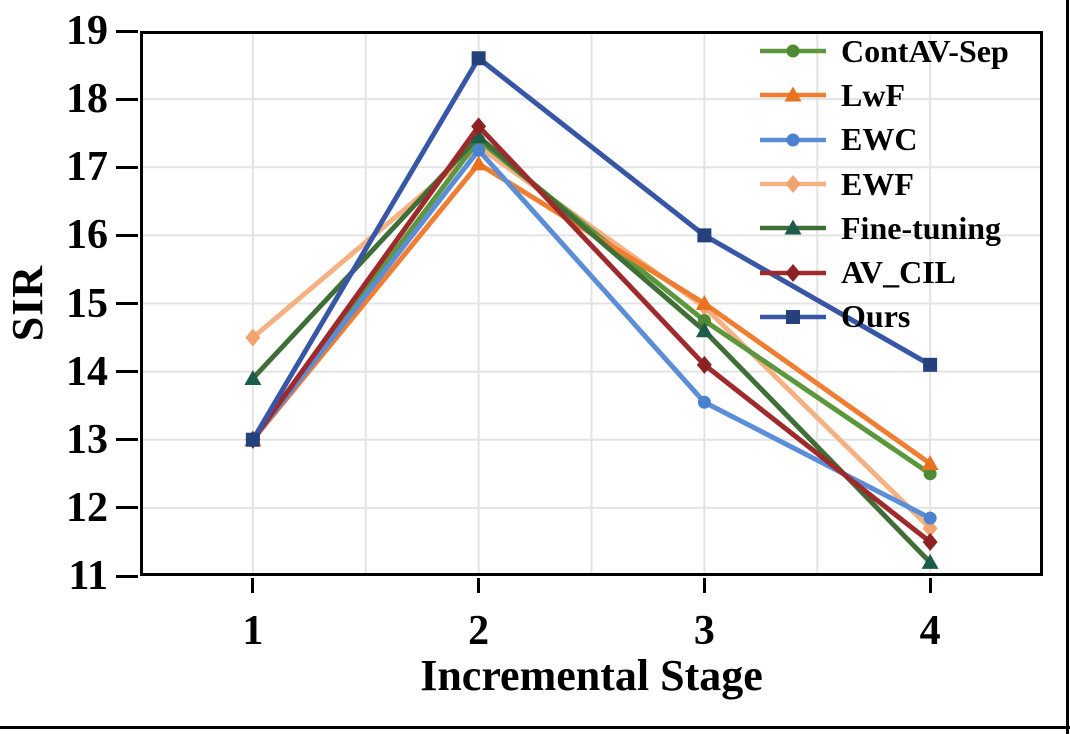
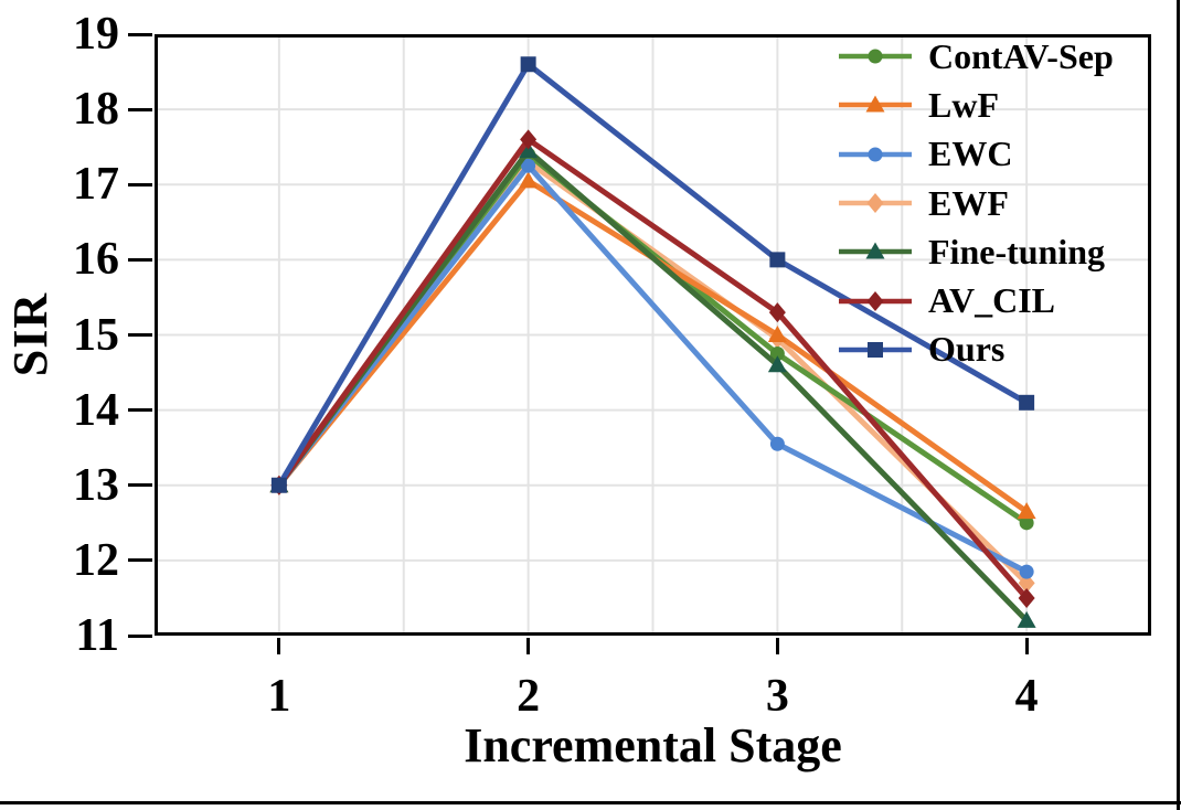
EWF/1: 14.5 -> 13.0
Fine-tuning/1: 13.9 -> 13.0
AV_CIL/3: 14.1 -> 15.3
